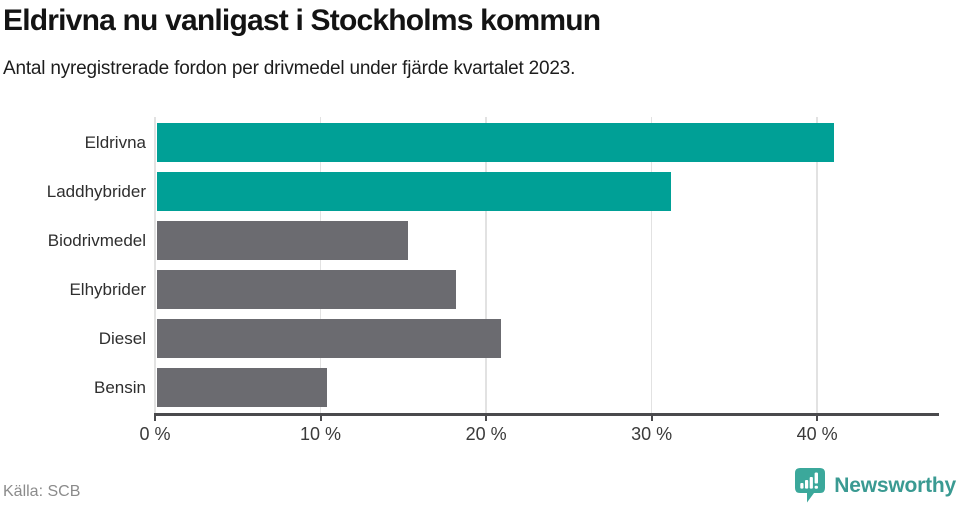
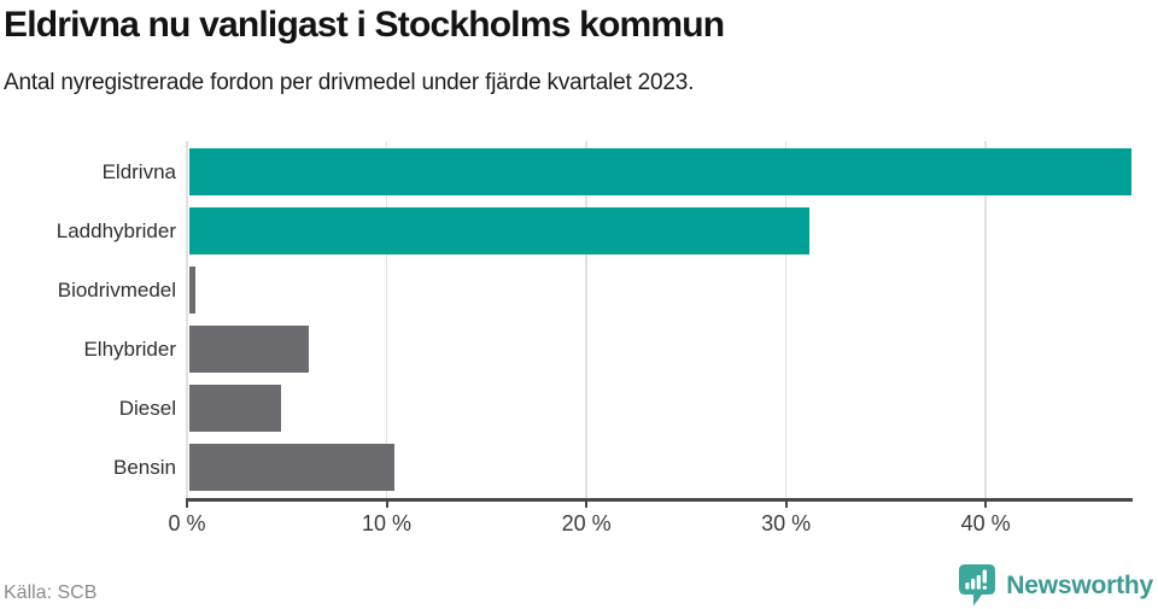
Eldrivna: 41.0% -> 47.3%
Biodrivmedel: 15.3% -> 0.4%
Elhybrider: 18.2% -> 6.1%
Diesel: 20.9% -> 4.7%
